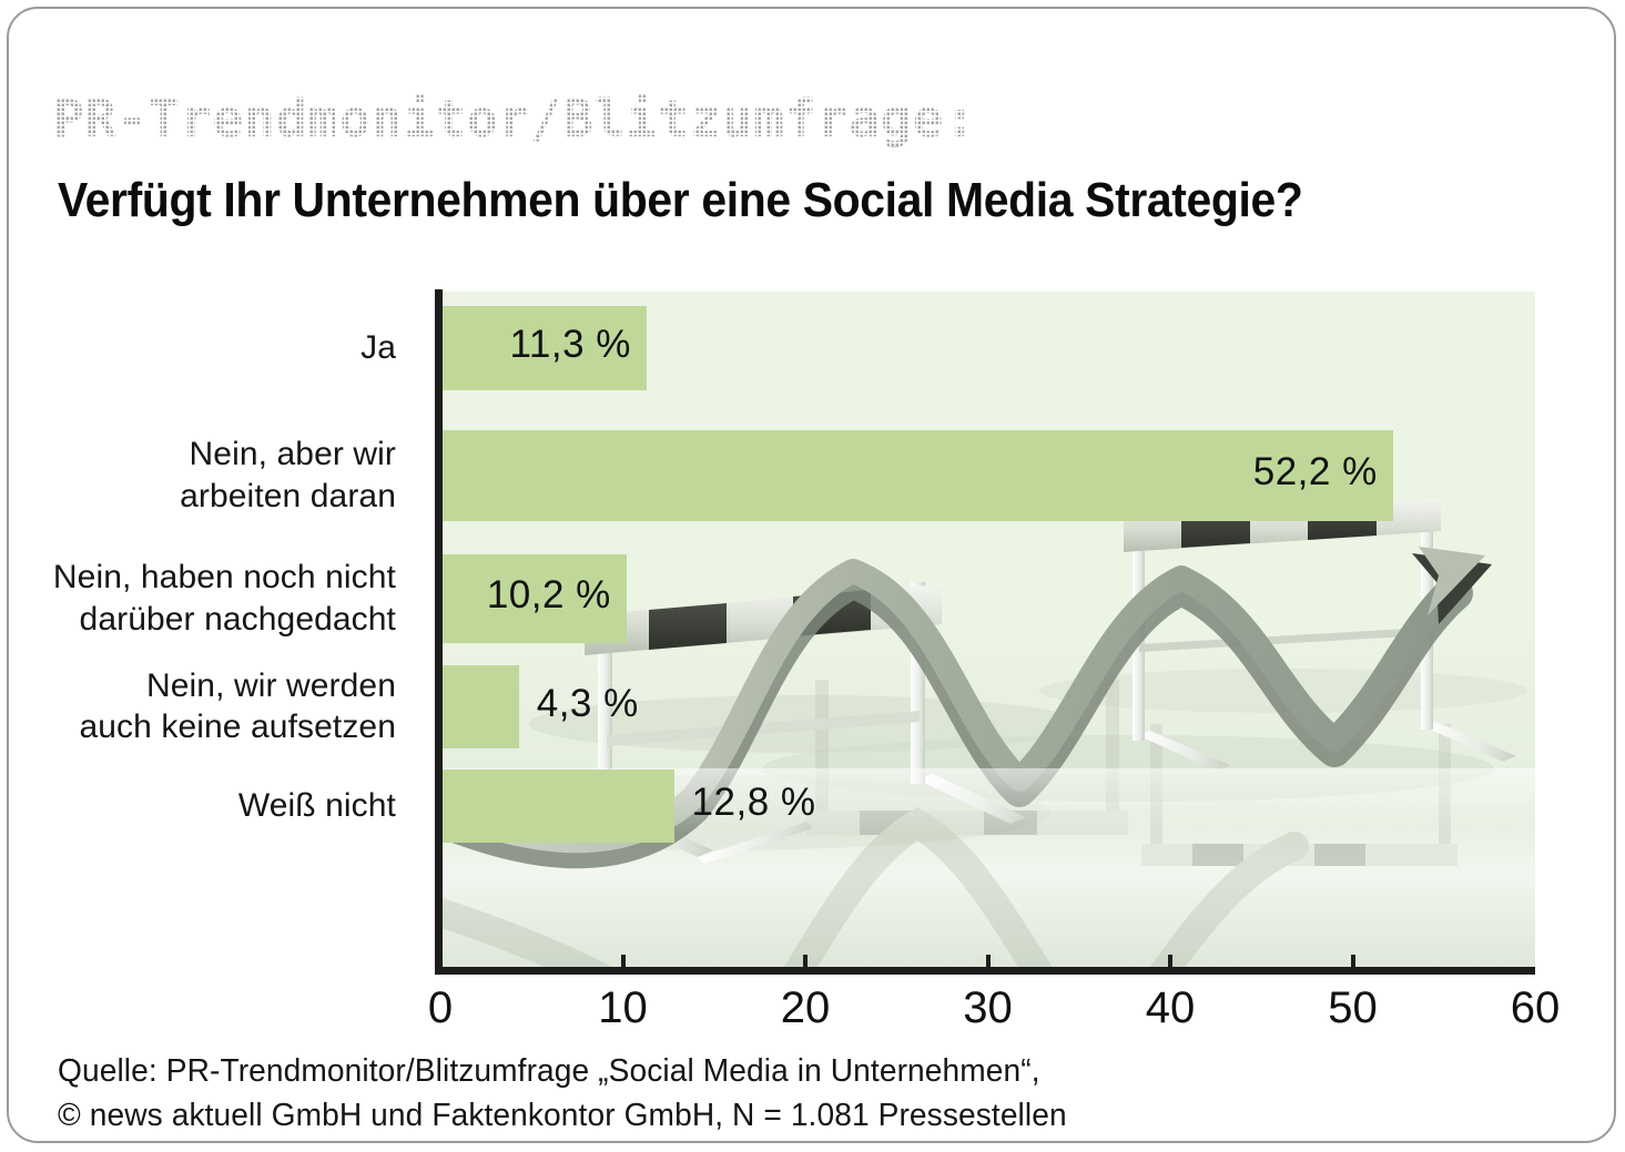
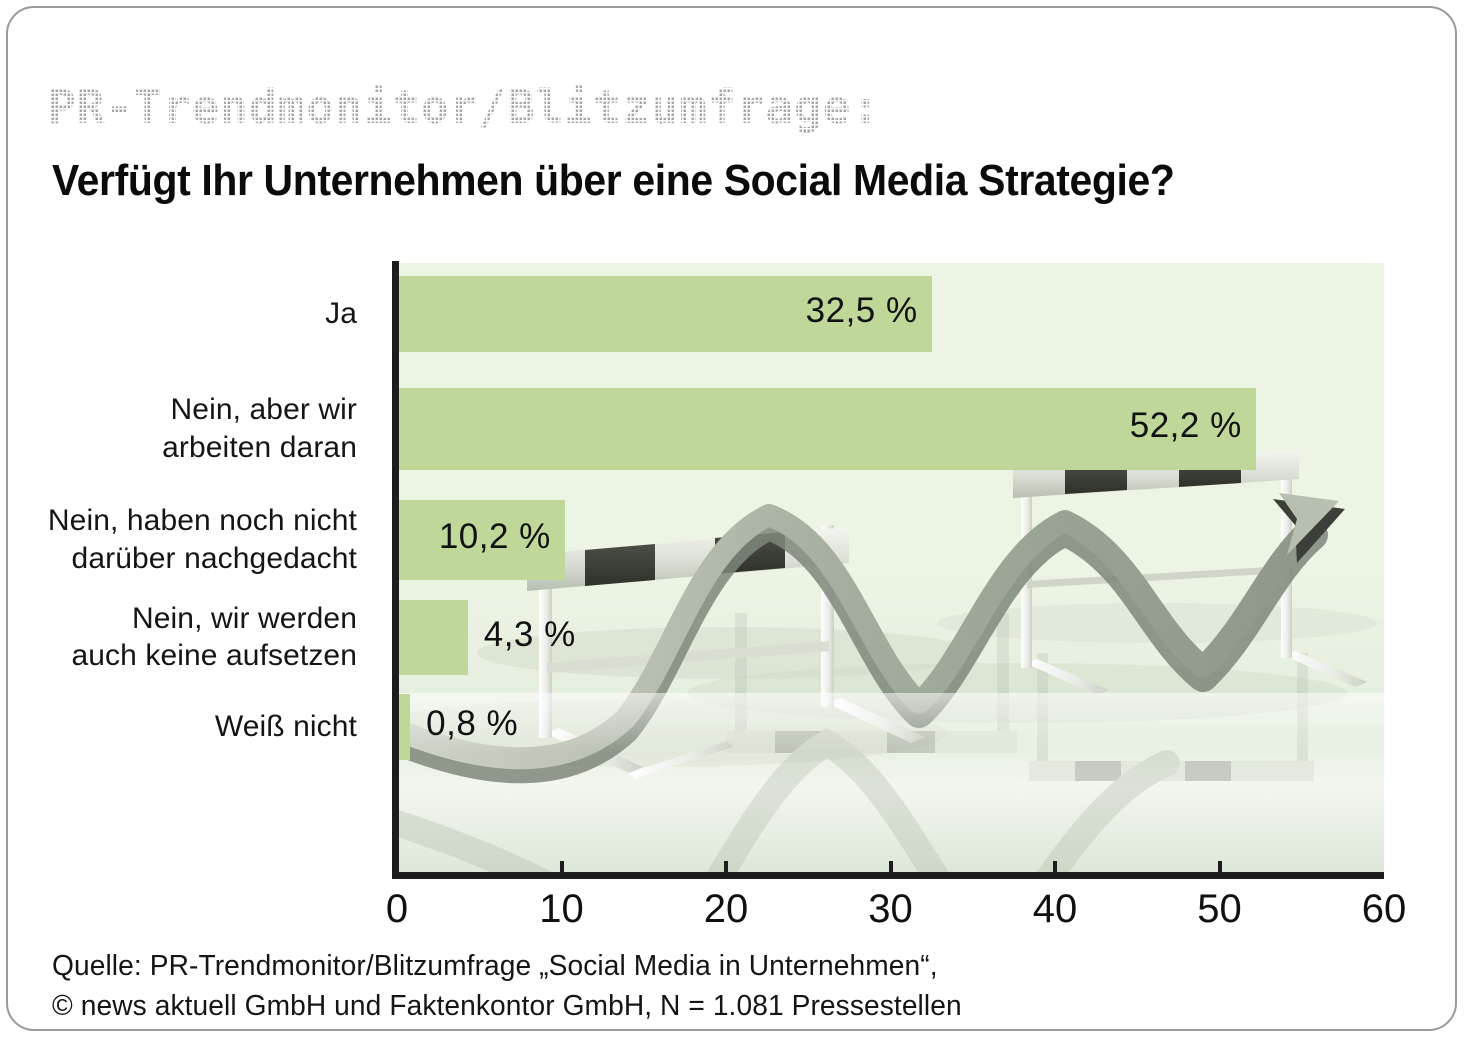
Ja: 11,3 -> 32,5
Weiß nicht: 12,8 -> 0,8
